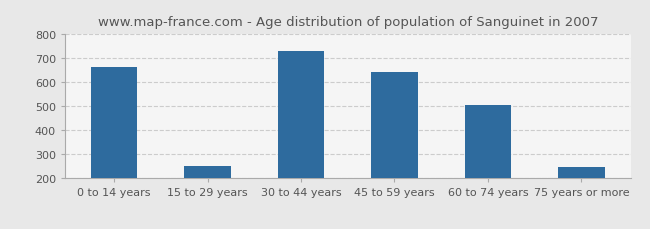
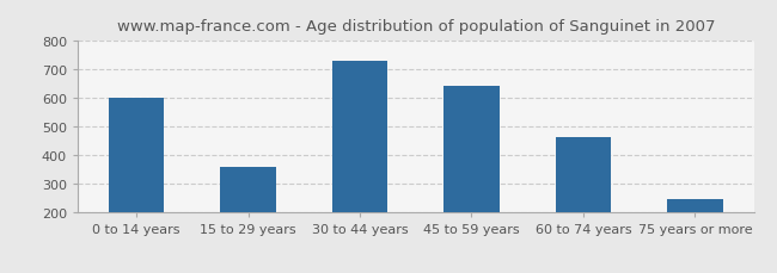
0 to 14 years: 660 -> 601
15 to 29 years: 250 -> 360
60 to 74 years: 505 -> 463
